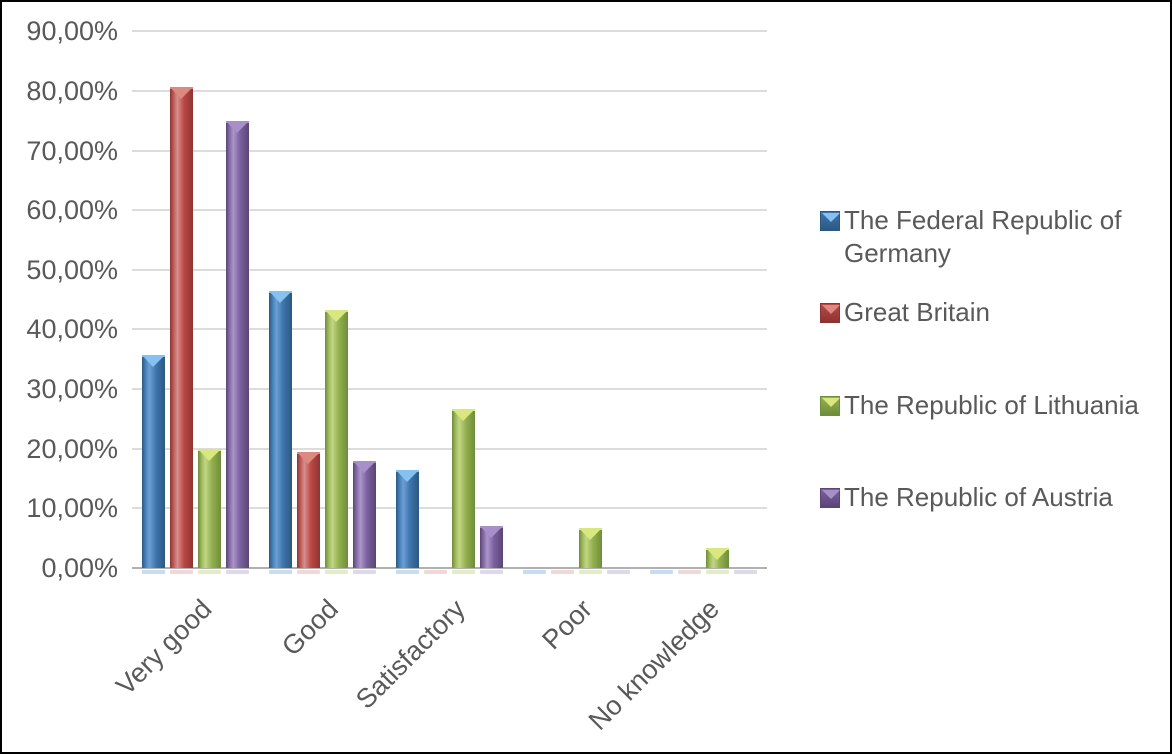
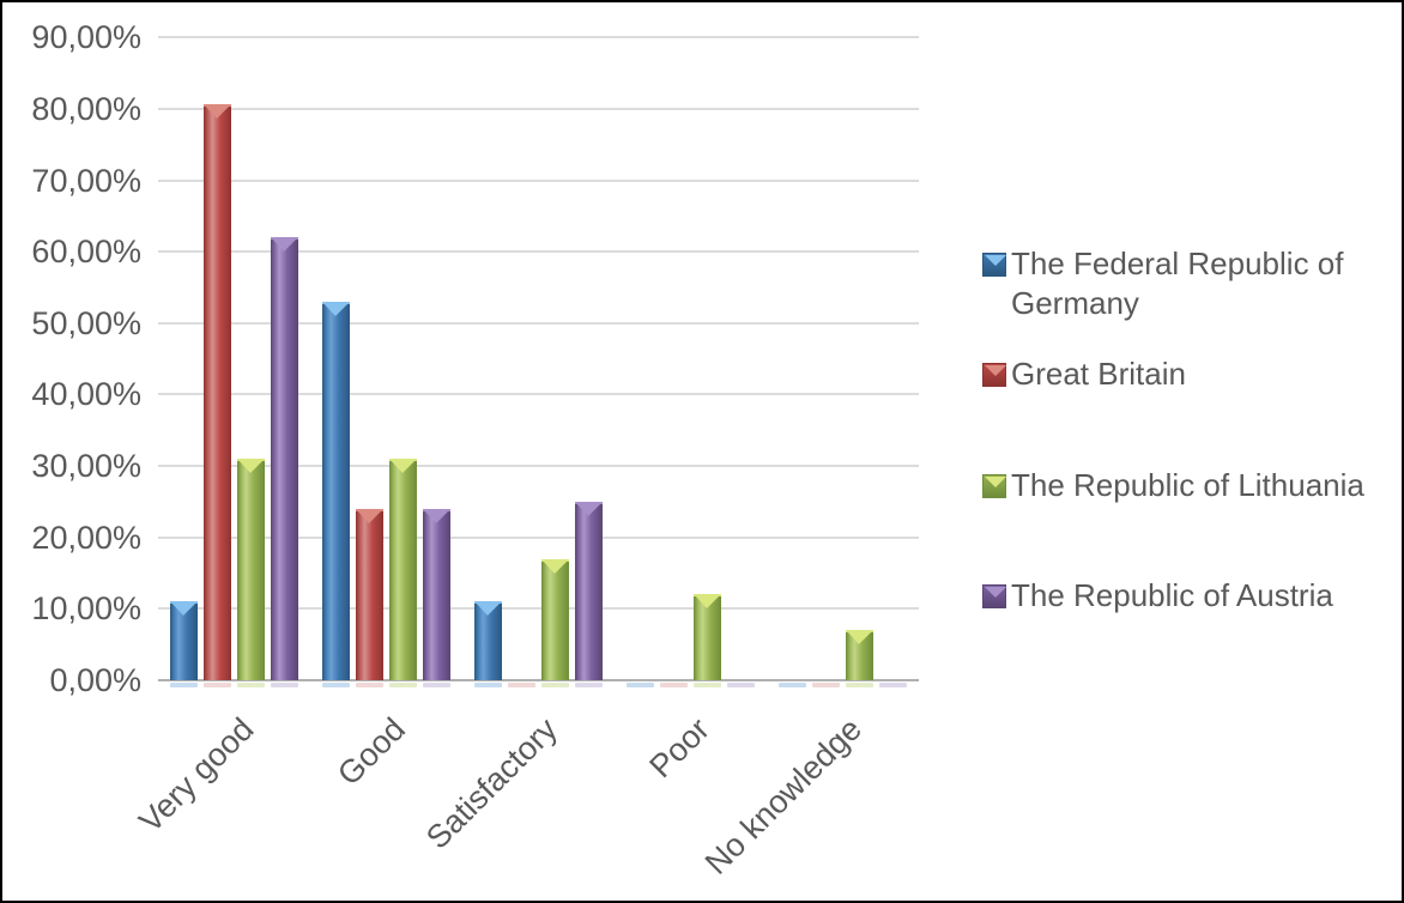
The Federal Republic of Germany/Very good: 36% -> 11%
The Republic of Lithuania/Very good: 20% -> 31%
The Republic of Austria/Very good: 75% -> 62%
The Federal Republic of Germany/Good: 46% -> 53%
Great Britain/Good: 19% -> 24%
The Republic of Lithuania/Good: 43% -> 31%
The Republic of Austria/Good: 18% -> 24%
The Federal Republic of Germany/Satisfactory: 16% -> 11%
The Republic of Lithuania/Satisfactory: 27% -> 17%
The Republic of Austria/Satisfactory: 7% -> 25%
The Republic of Lithuania/Poor: 7% -> 12%
The Republic of Lithuania/No knowledge: 3% -> 7%
